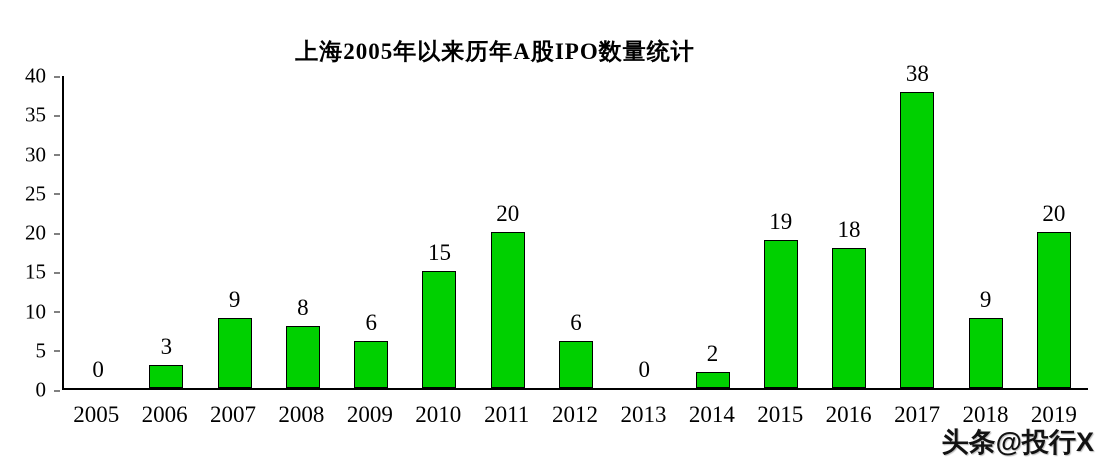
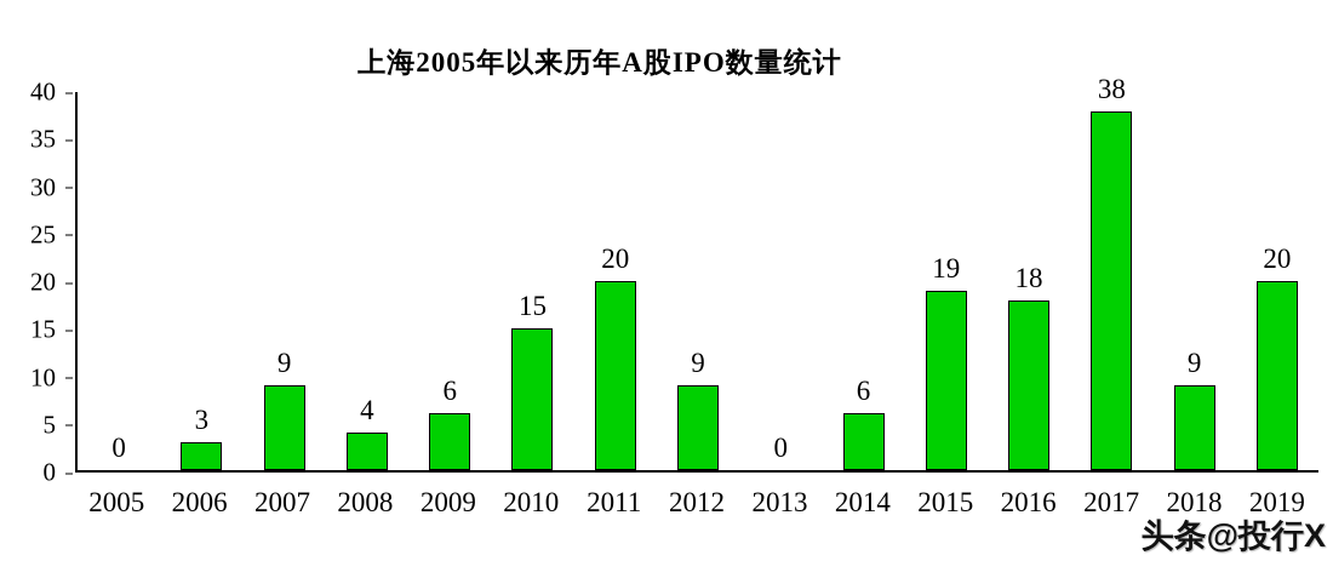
2008: 8 -> 4
2012: 6 -> 9
2014: 2 -> 6
